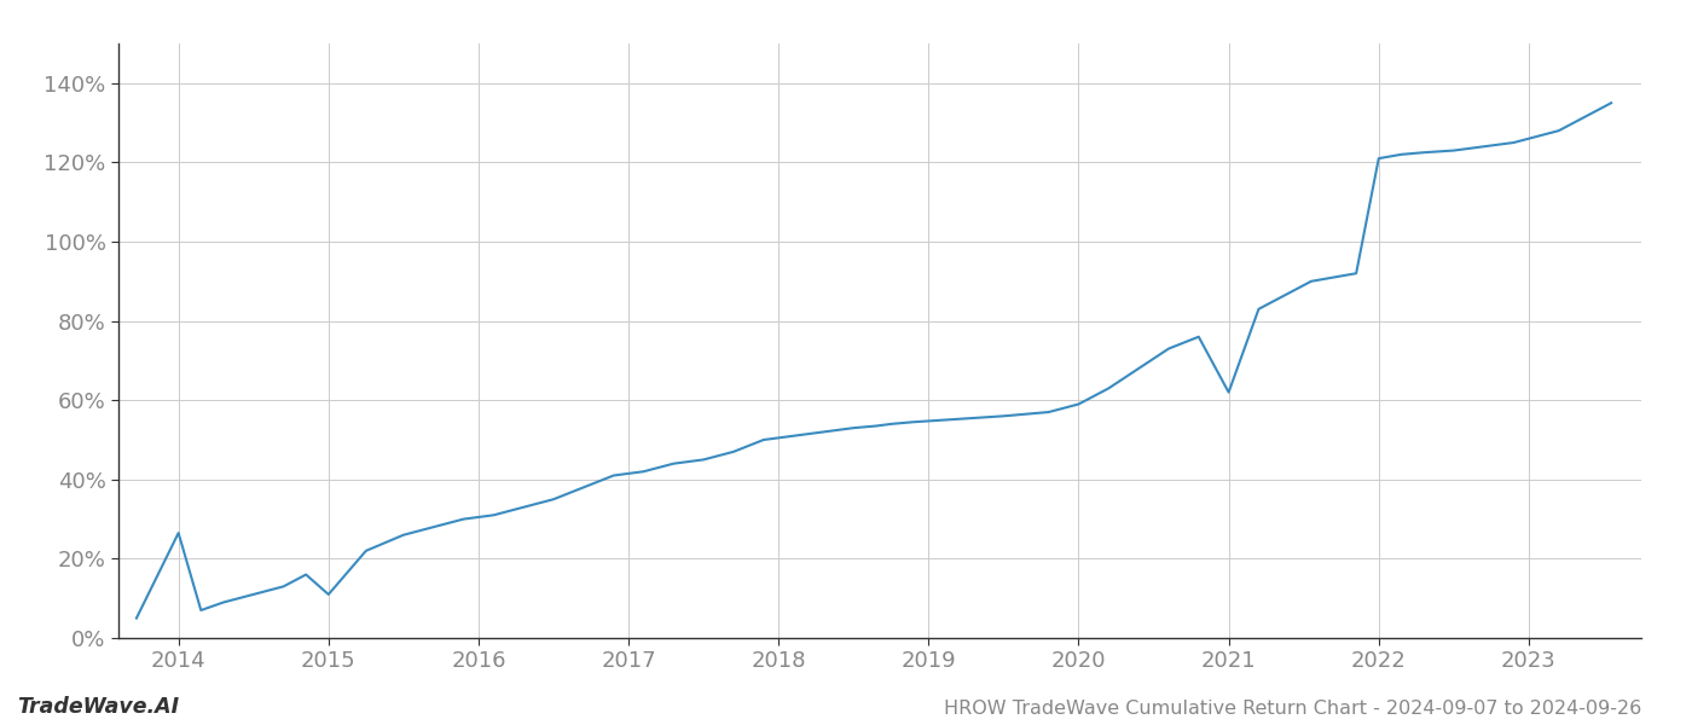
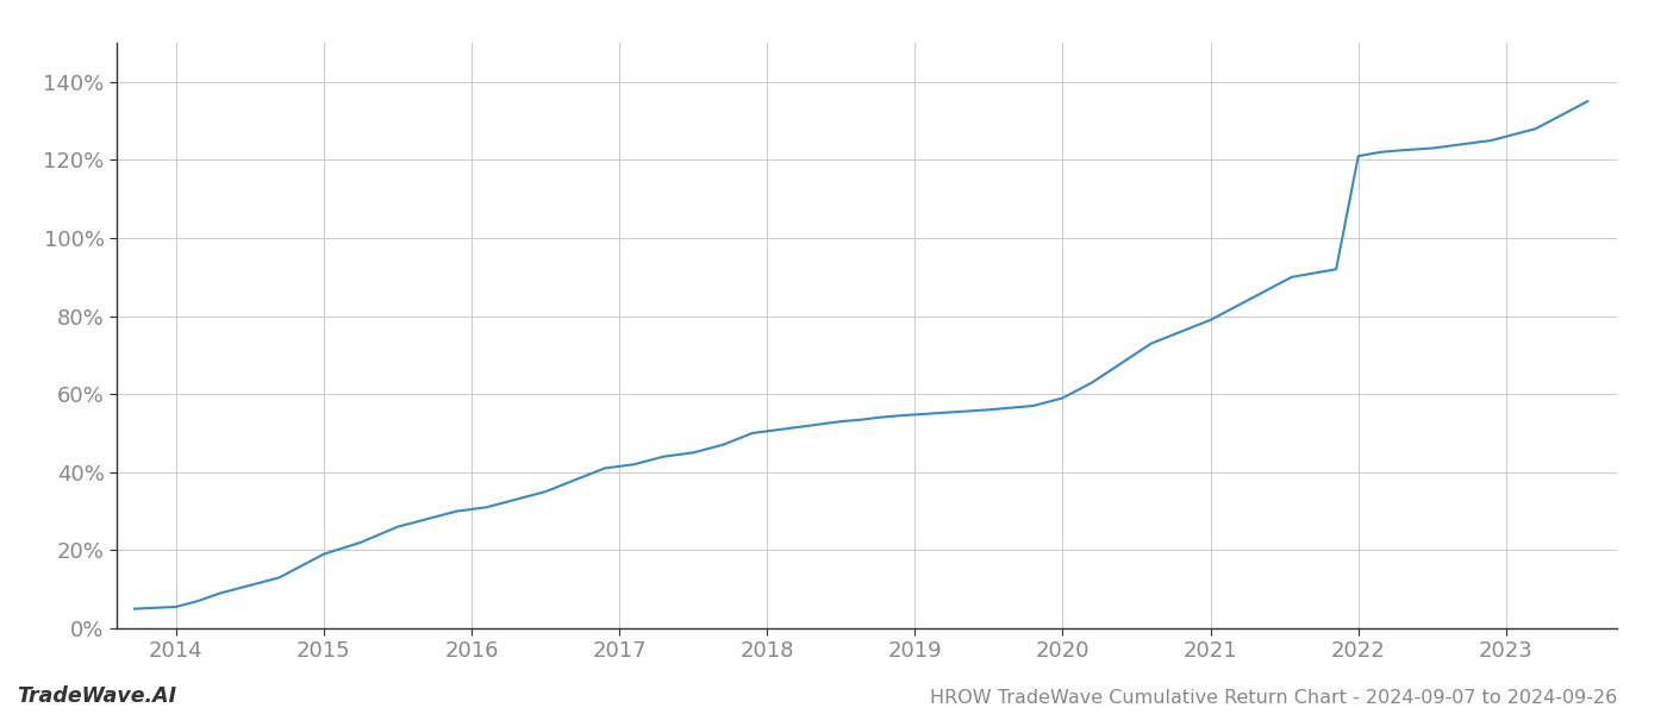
2014: 26.5% -> 5.5%
2015: 11.0% -> 19.0%
2021: 62.0% -> 79.0%
